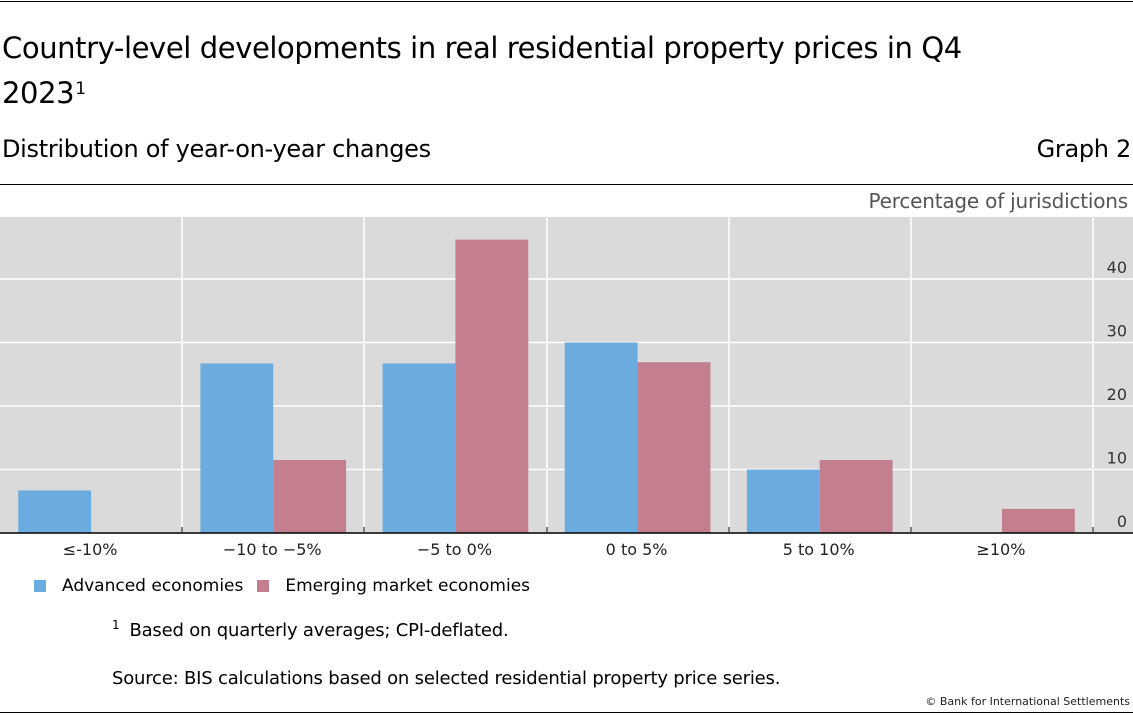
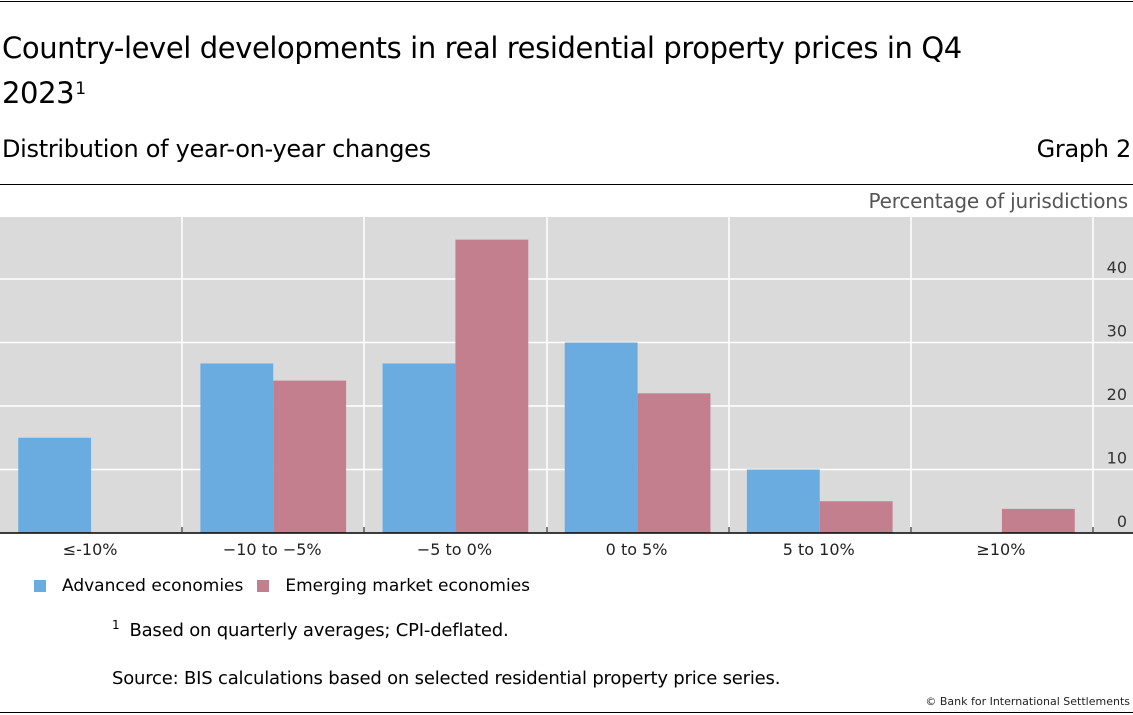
Advanced economies/≤-10%: 7 -> 15
Emerging market economies/−10 to −5%: 12 -> 24
Emerging market economies/0 to 5%: 27 -> 22
Emerging market economies/5 to 10%: 12 -> 5
